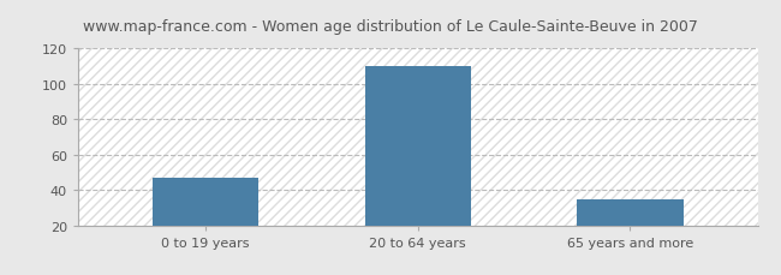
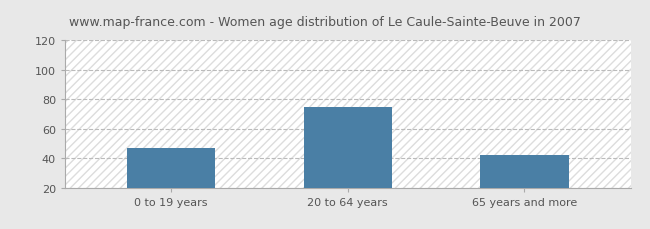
20 to 64 years: 110 -> 75
65 years and more: 35 -> 42
